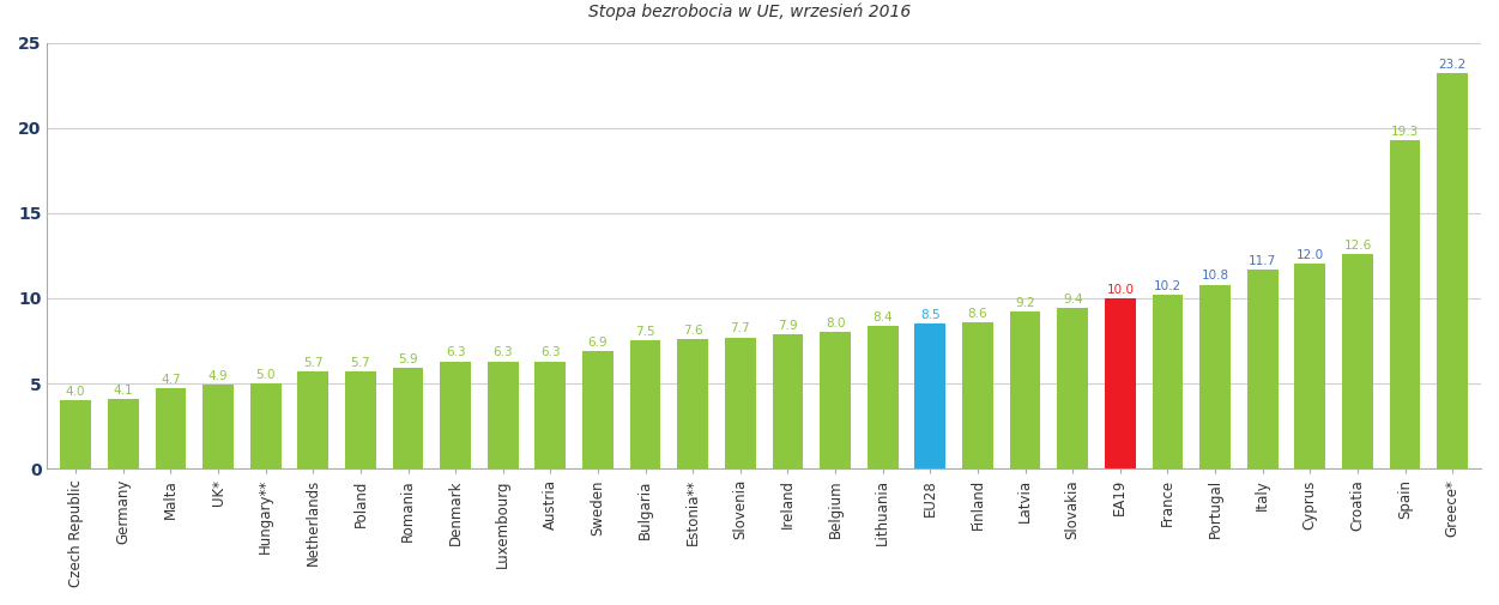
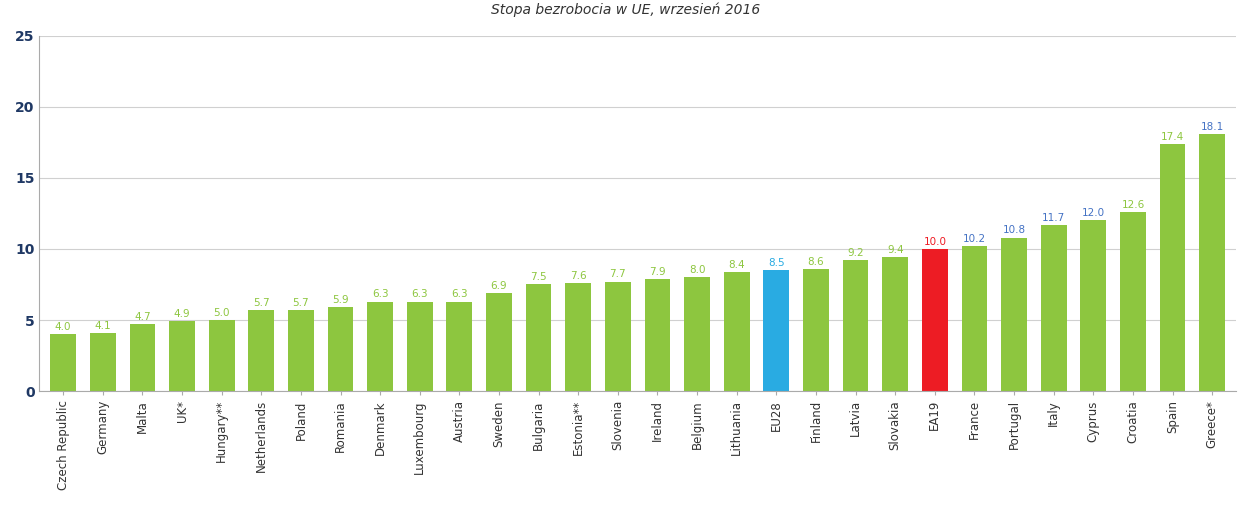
Spain: 19.3 -> 17.4
Greece*: 23.2 -> 18.1
